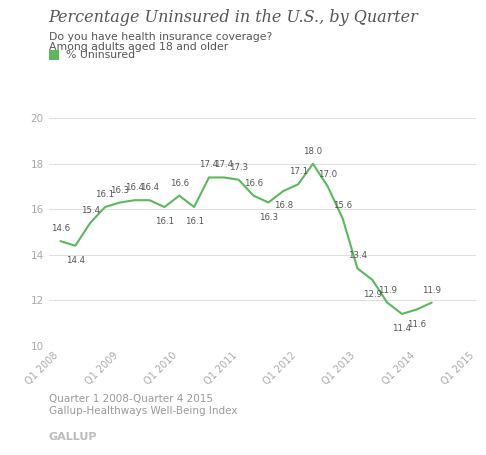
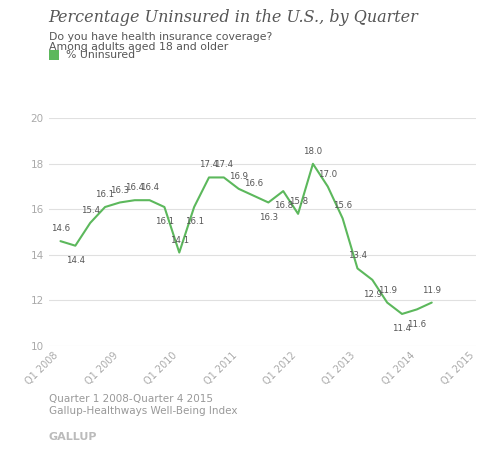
Q1 2010: 16.6 -> 14.1
Q1 2011: 17.3 -> 16.9
Q1 2012: 17.1 -> 15.8
